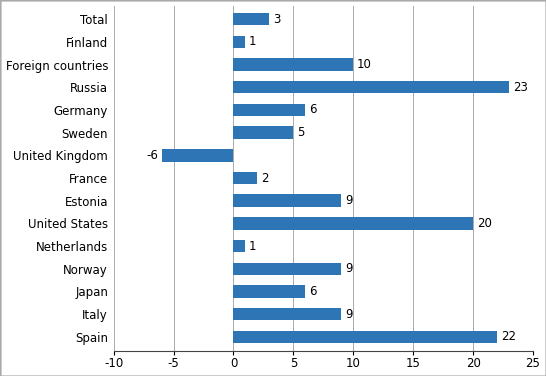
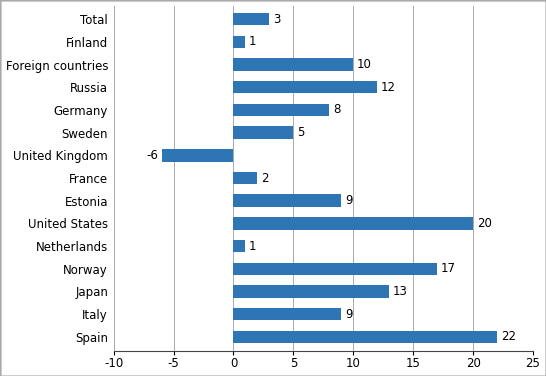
Russia: 23 -> 12
Germany: 6 -> 8
Norway: 9 -> 17
Japan: 6 -> 13
